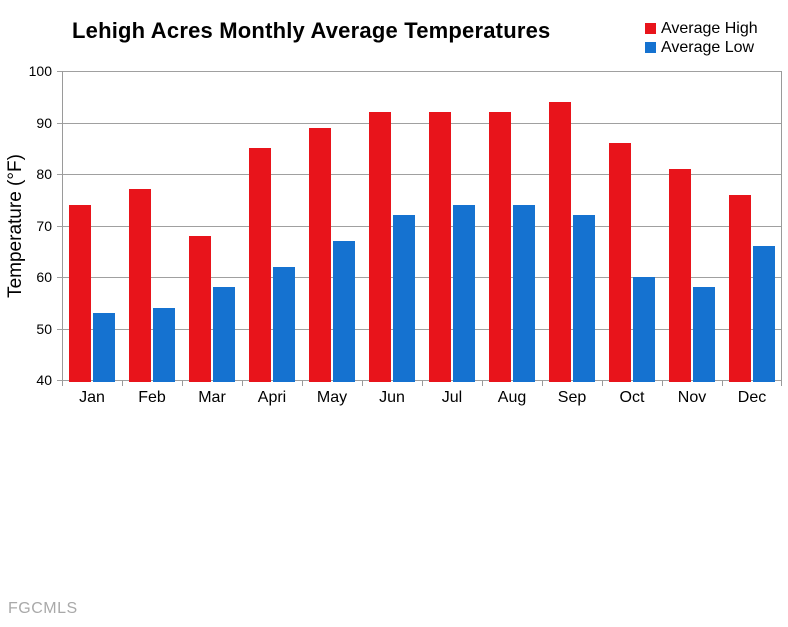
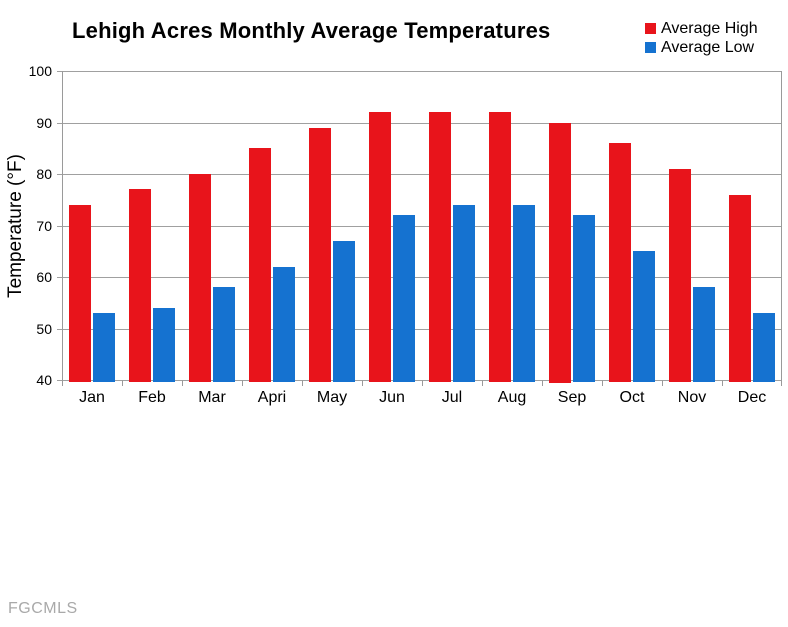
Average High/Mar: 68 -> 80
Average High/Sep: 94 -> 90
Average Low/Oct: 60 -> 65
Average Low/Dec: 66 -> 53
